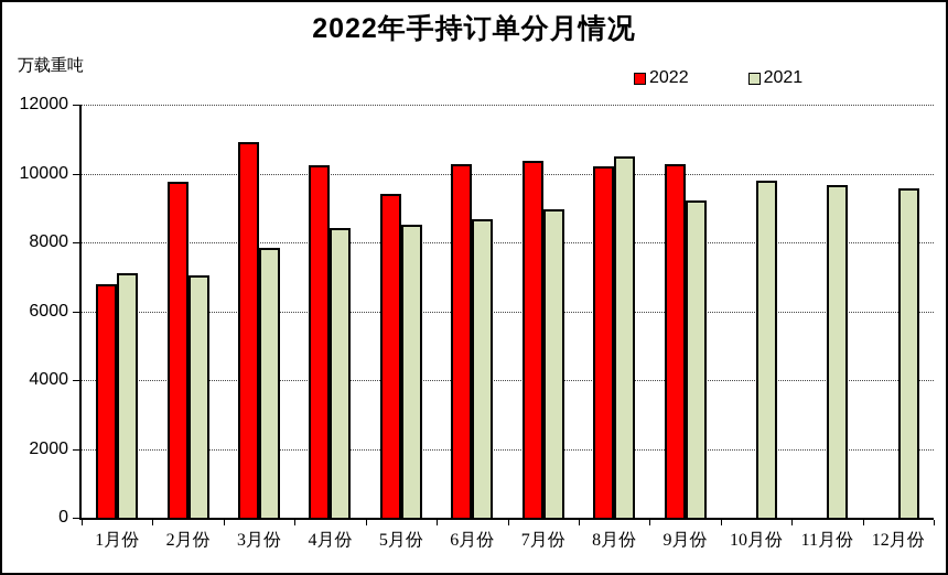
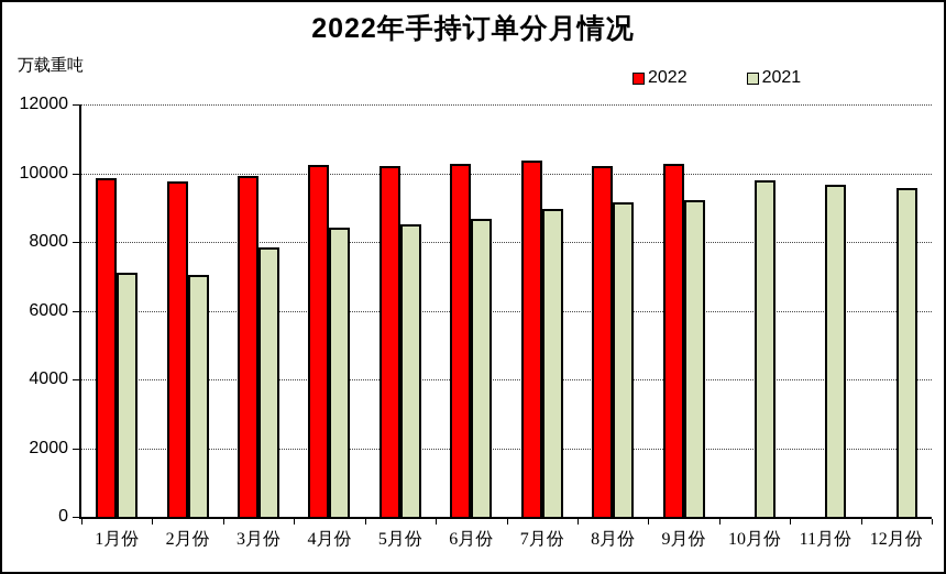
2022/1月份: 6800 -> 9800
2022/3月份: 10900 -> 9900
2022/5月份: 9400 -> 10200
2021/8月份: 10500 -> 9200
